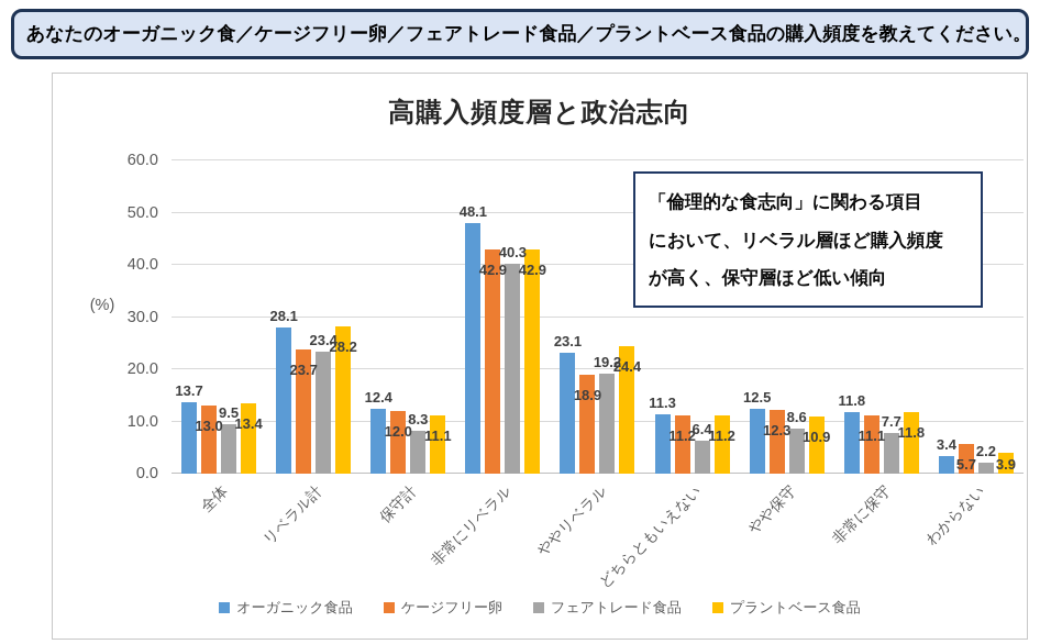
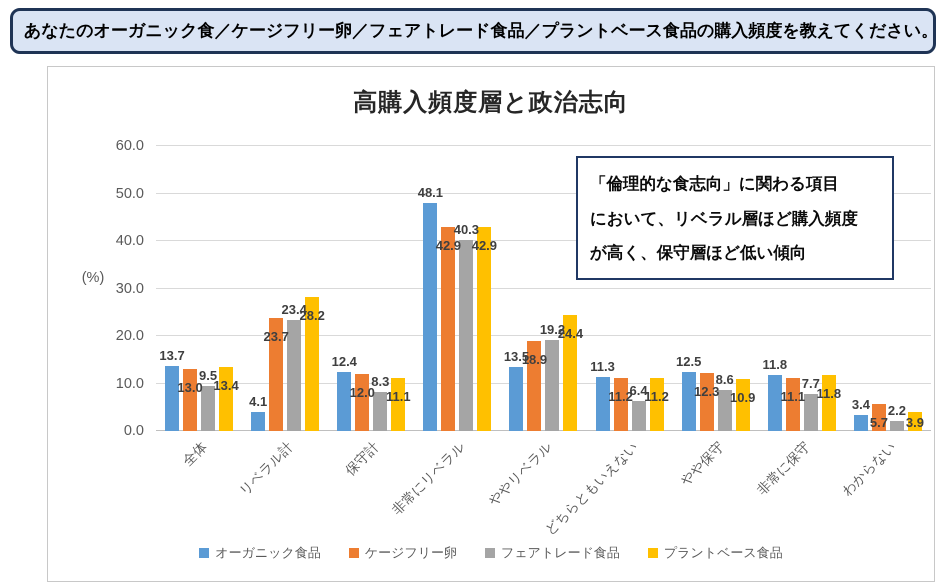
オーガニック食品/リベラル計: 28.1 -> 4.1
オーガニック食品/ややリベラル: 23.1 -> 13.5
